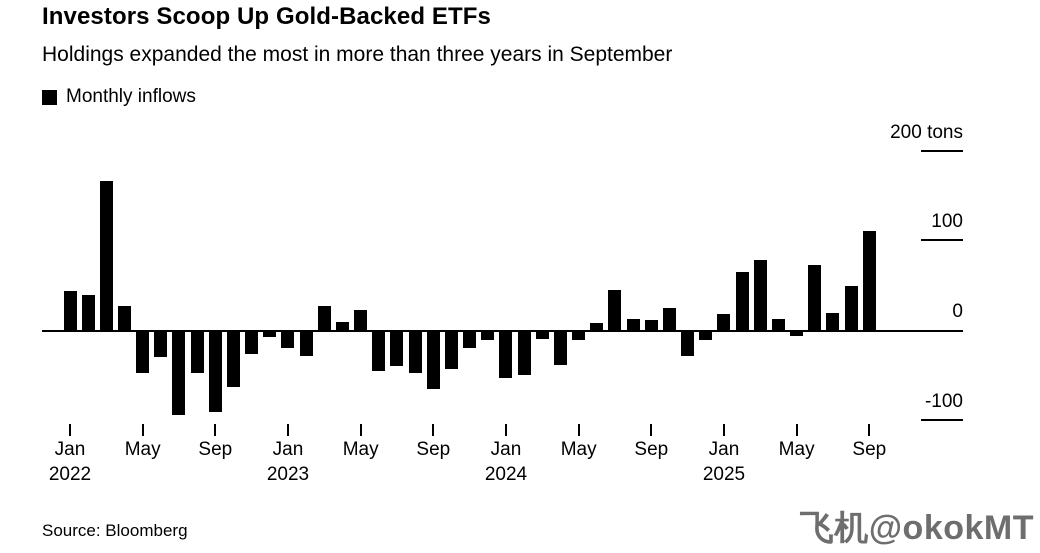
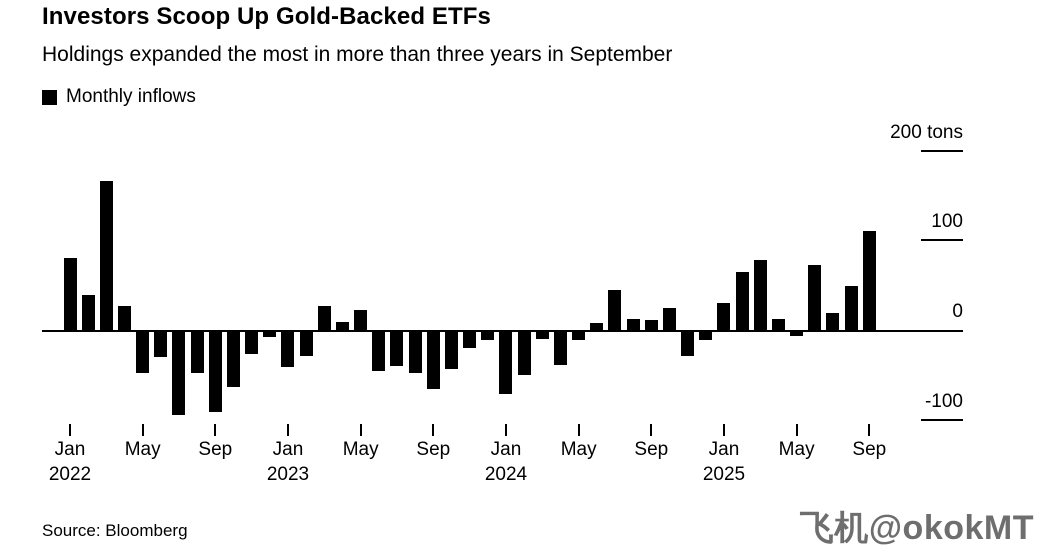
Jan 2022: 40 -> 80
Jan 2023: -20 -> -40
Jan 2024: -50 -> -70
Jan 2025: 20 -> 30
